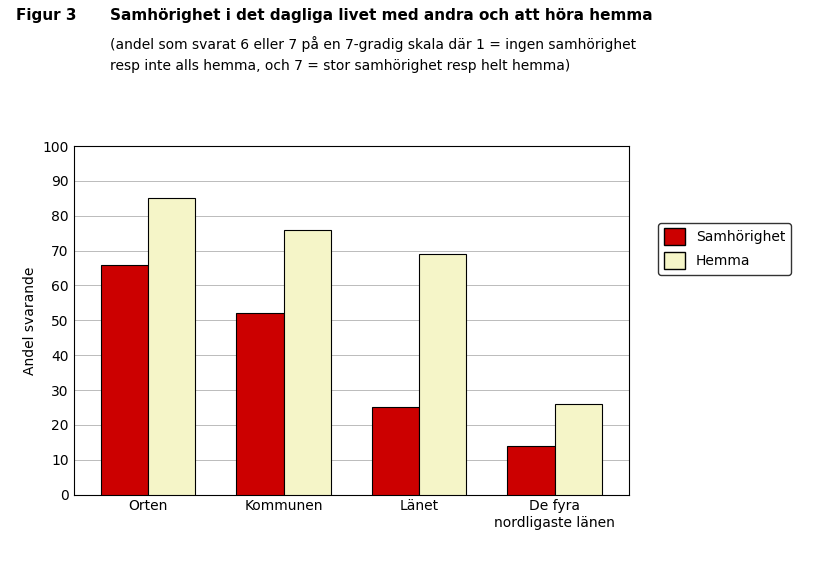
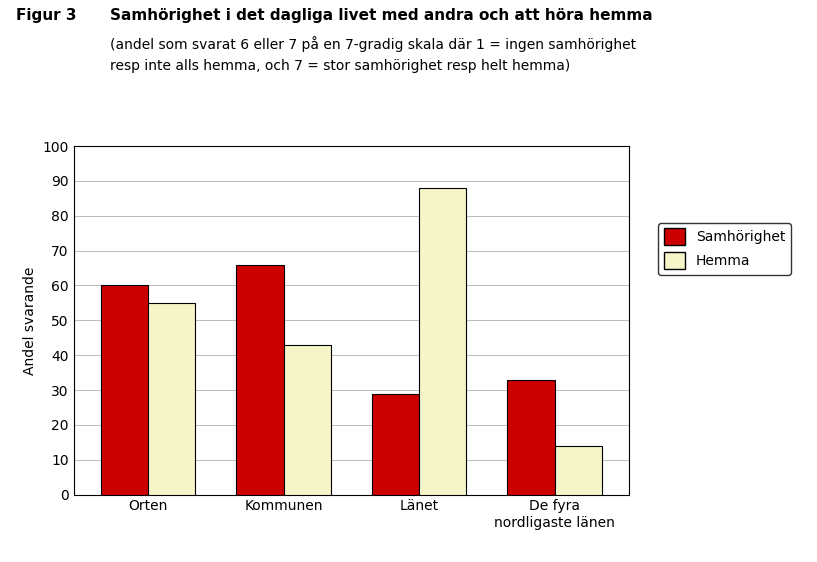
Samhörighet/Orten: 66 -> 60
Hemma/Orten: 85 -> 55
Samhörighet/Kommunen: 52 -> 66
Hemma/Kommunen: 76 -> 43
Samhörighet/Länet: 25 -> 29
Hemma/Länet: 69 -> 88
Samhörighet/De fyra nordligaste länen: 14 -> 33
Hemma/De fyra nordligaste länen: 26 -> 14
